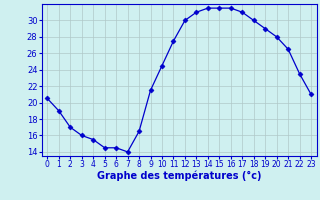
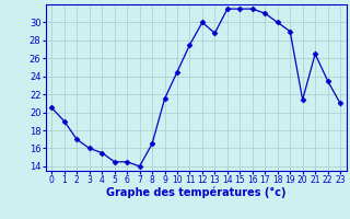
13: 31.0 -> 28.8
20: 28.0 -> 21.4
